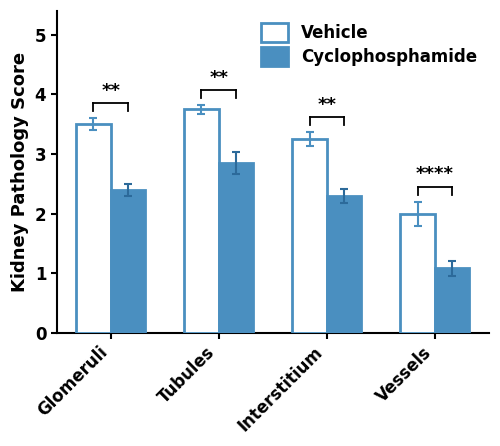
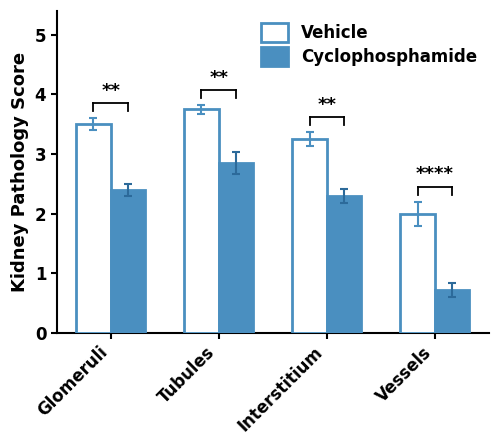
Cyclophosphamide/Vessels: 1.08 -> 0.72
